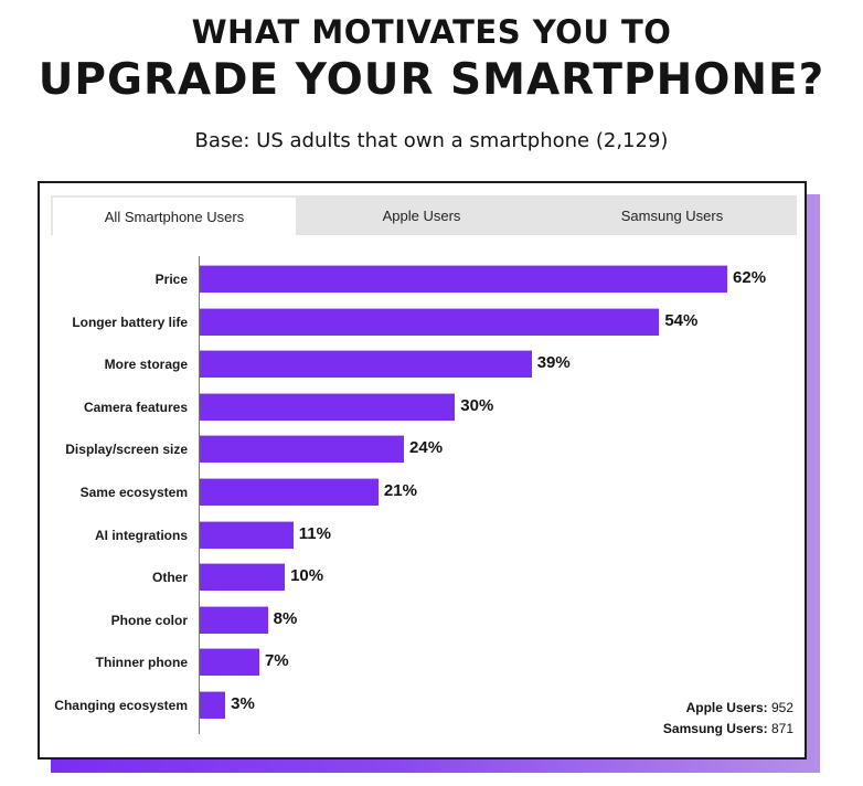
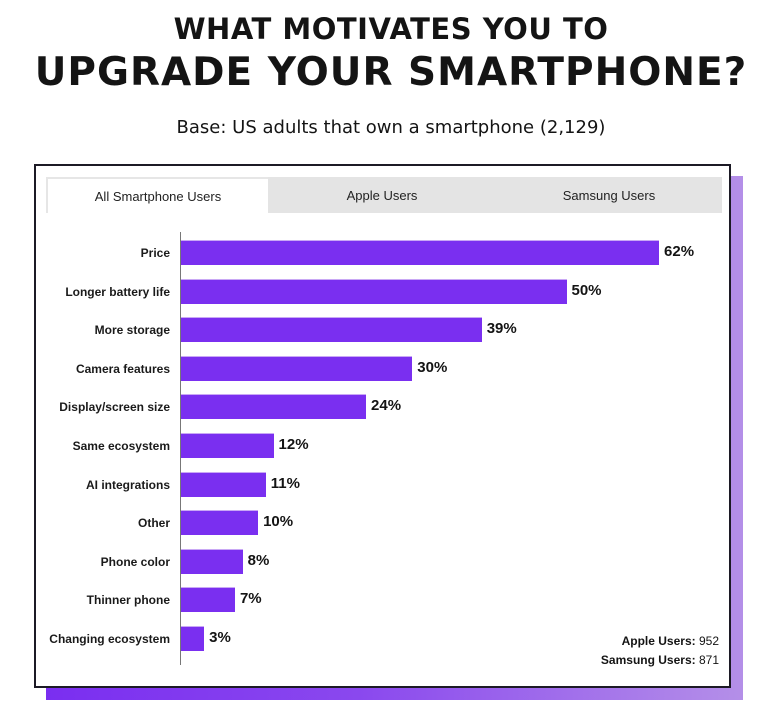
Longer battery life: 54% -> 50%
Same ecosystem: 21% -> 12%
